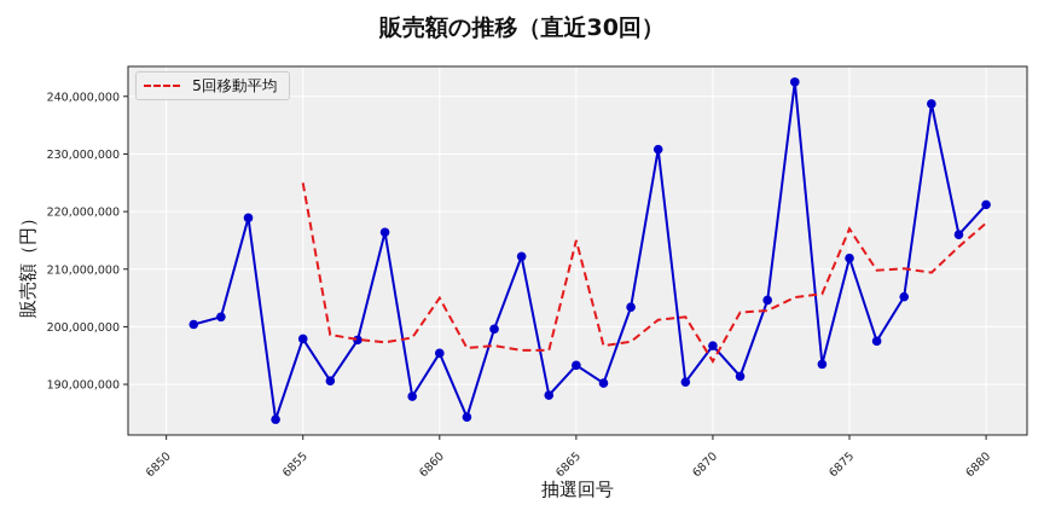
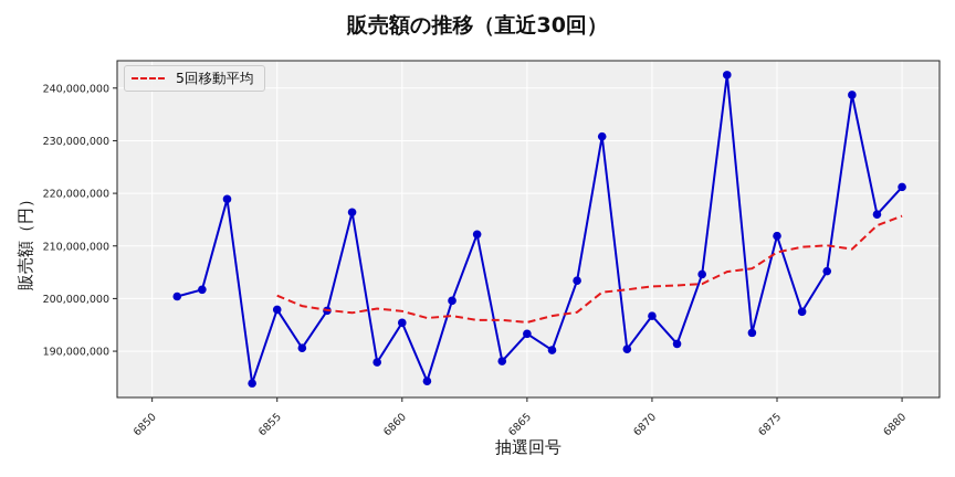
5回移動平均/6855: 225000000 -> 201000000
5回移動平均/6860: 205000000 -> 198000000
5回移動平均/6865: 215000000 -> 196000000
5回移動平均/6870: 194000000 -> 202000000
5回移動平均/6875: 217000000 -> 209000000
5回移動平均/6880: 218000000 -> 216000000
